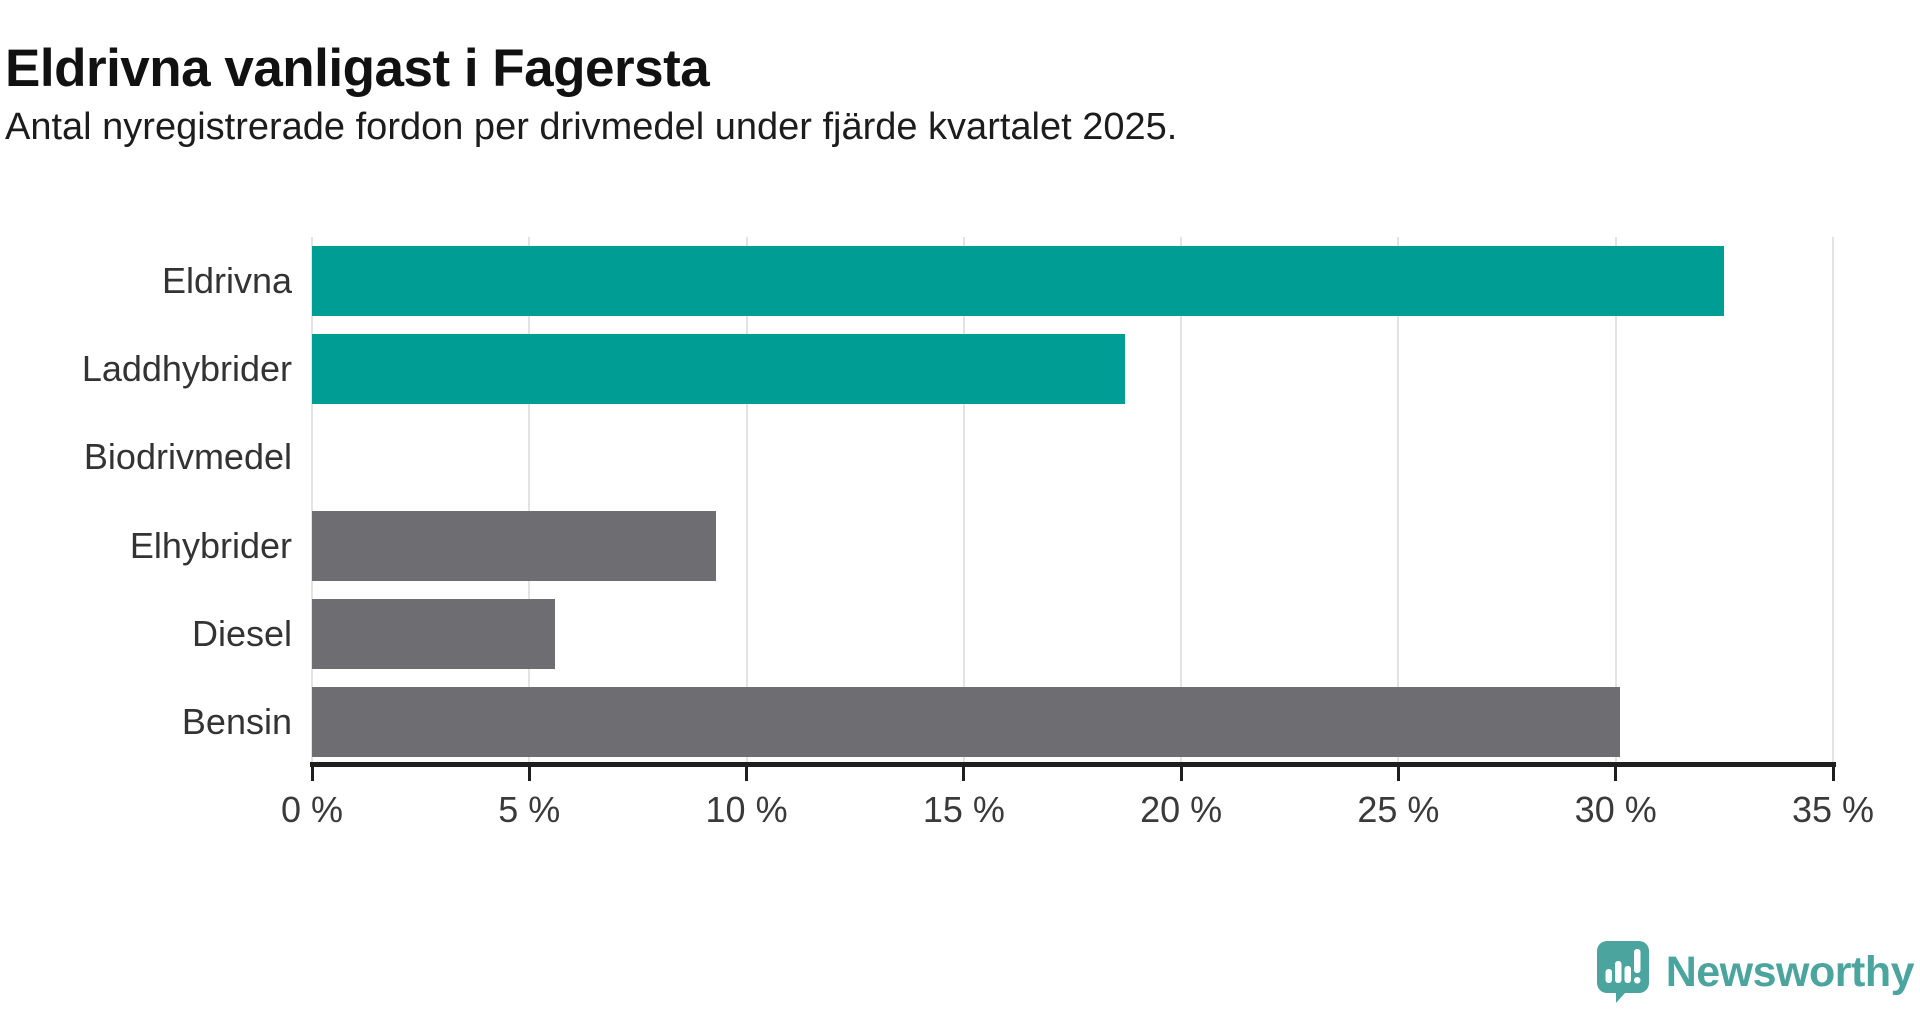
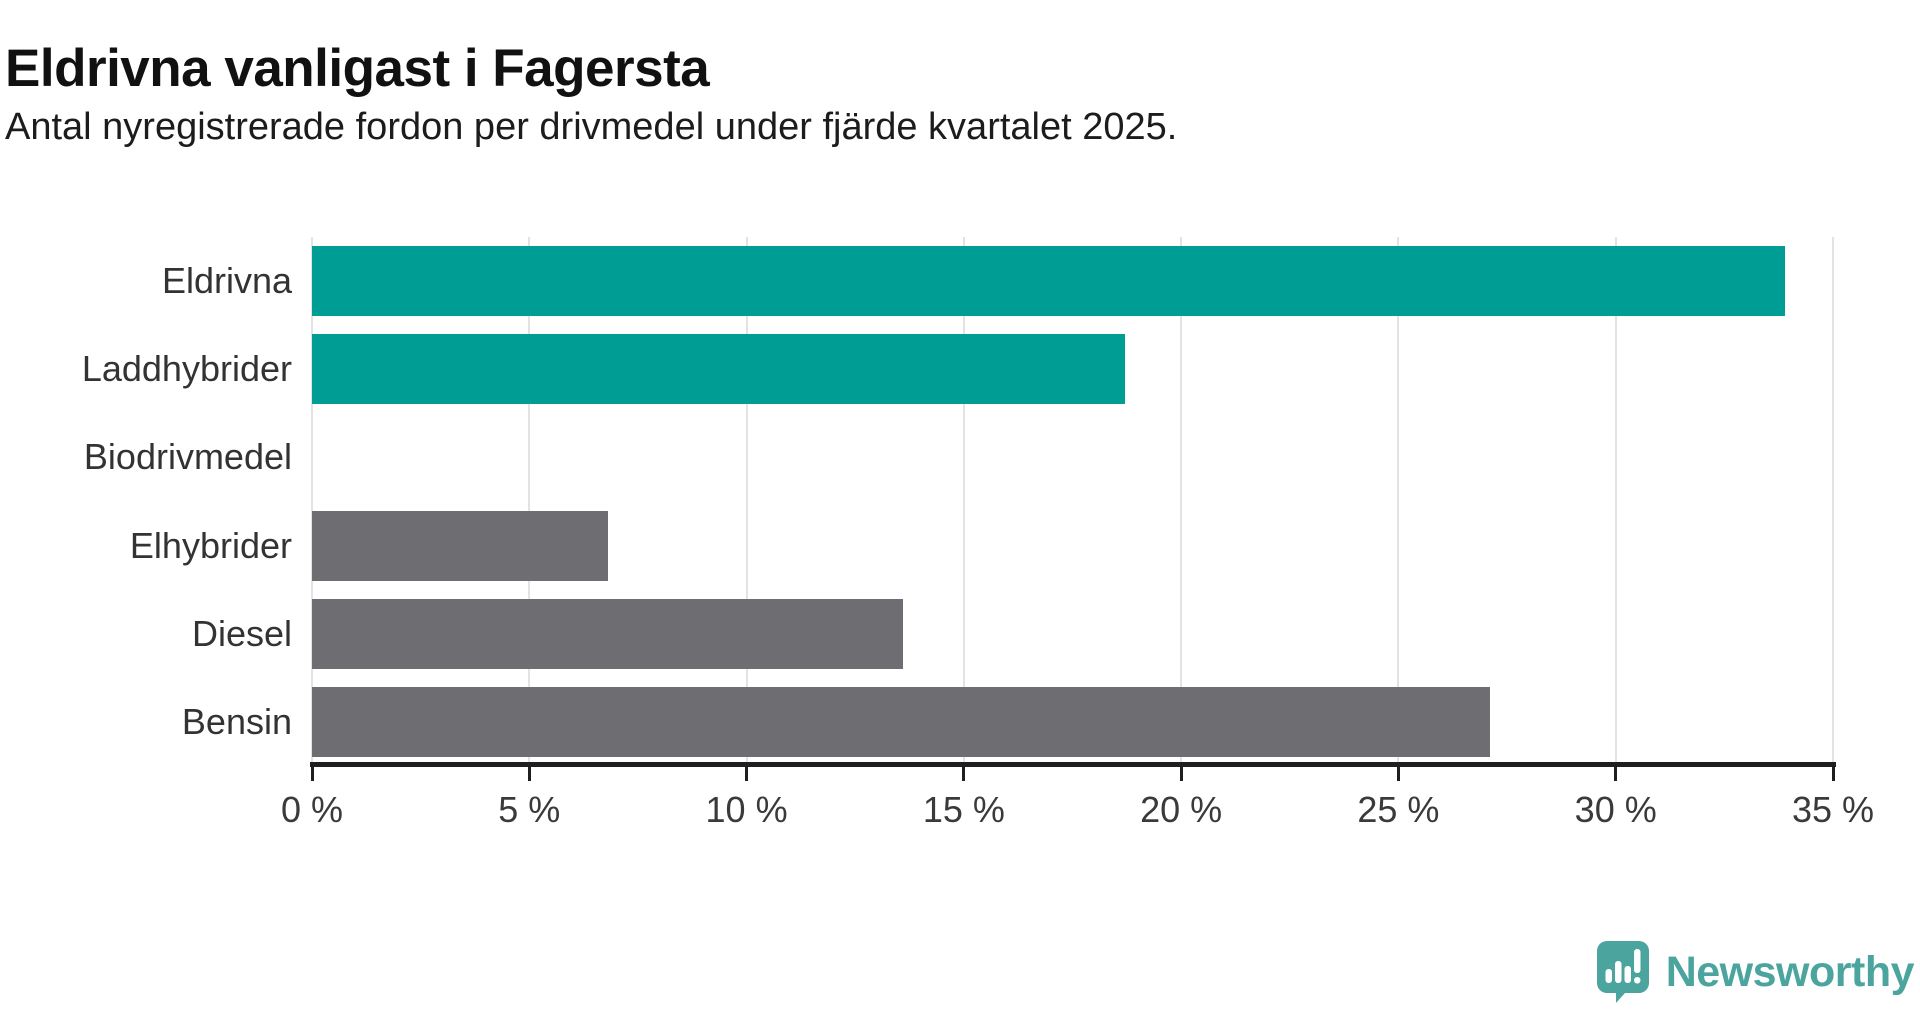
Eldrivna: 32.5% -> 33.9%
Elhybrider: 9.3% -> 6.8%
Diesel: 5.6% -> 13.6%
Bensin: 30.1% -> 27.1%
